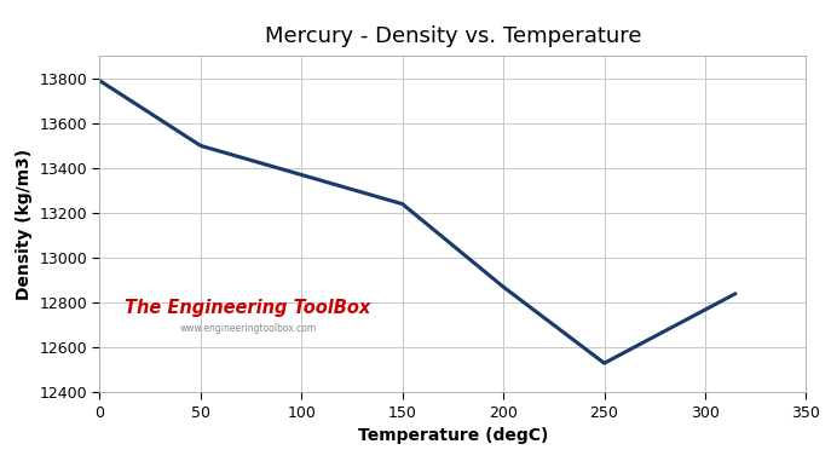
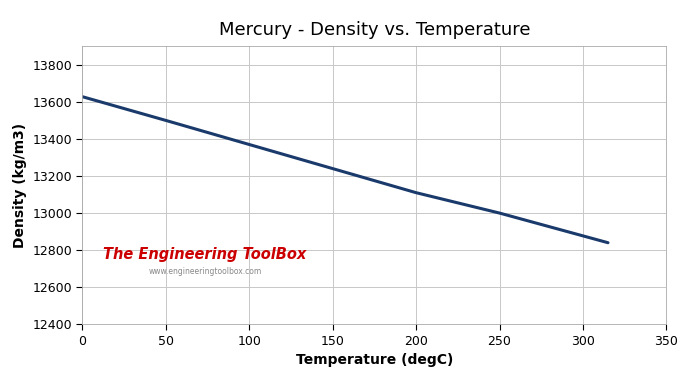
0: 13790 -> 13630
200: 12870 -> 13110
250: 12530 -> 13000
